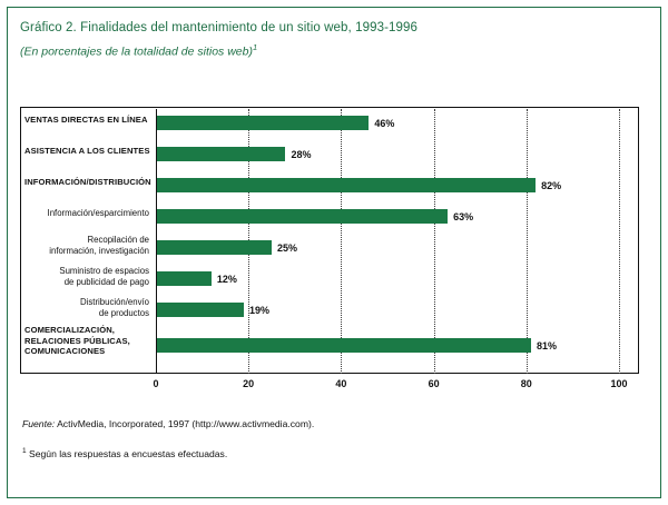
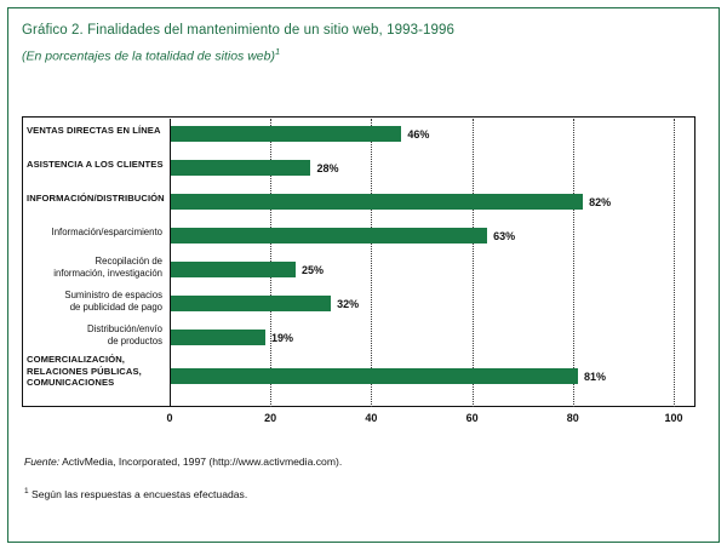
Suministro de espacios de publicidad de pago: 12% -> 32%
